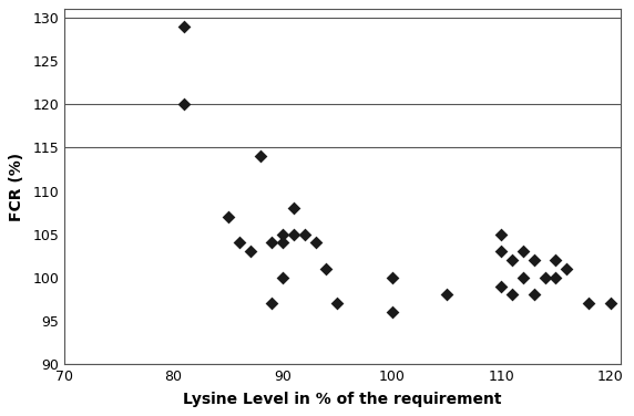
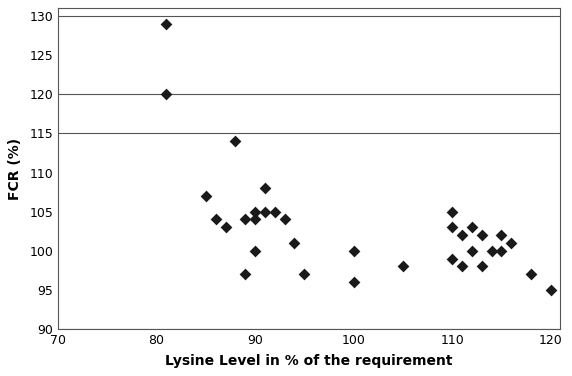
120: 97 -> 95
